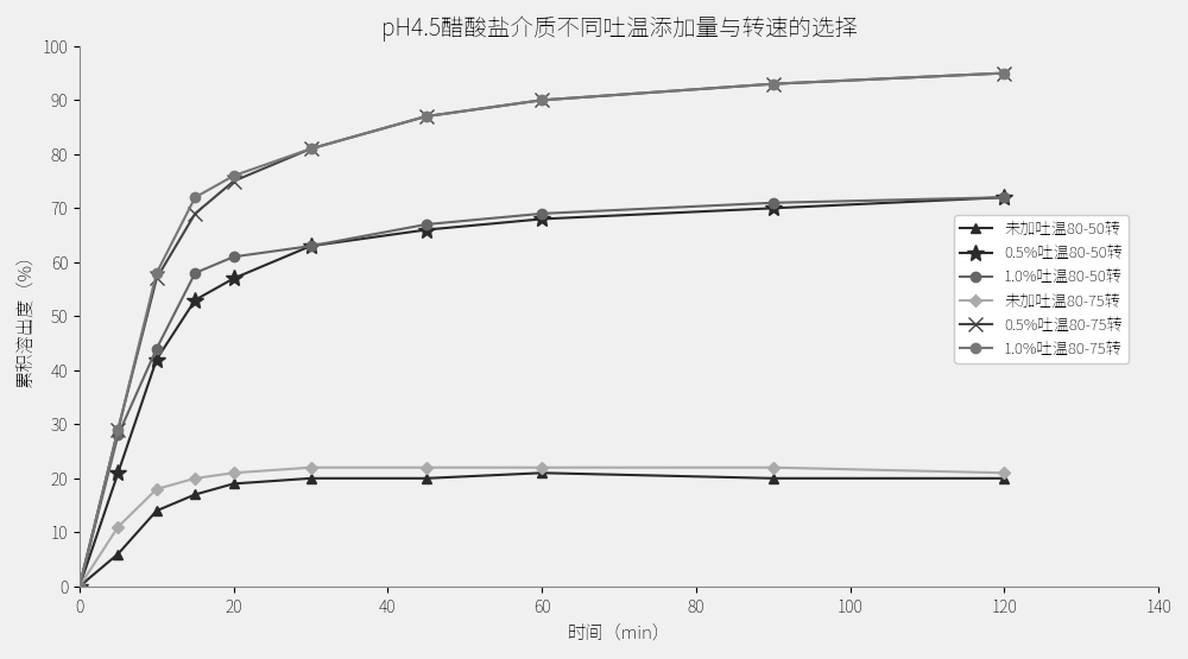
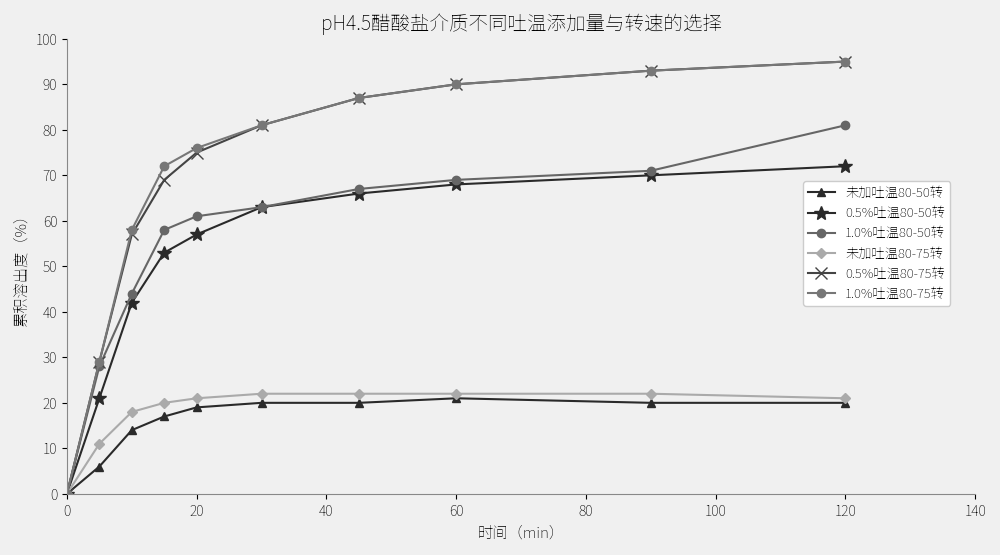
1.0%吐温80-50转/120: 72 -> 81
